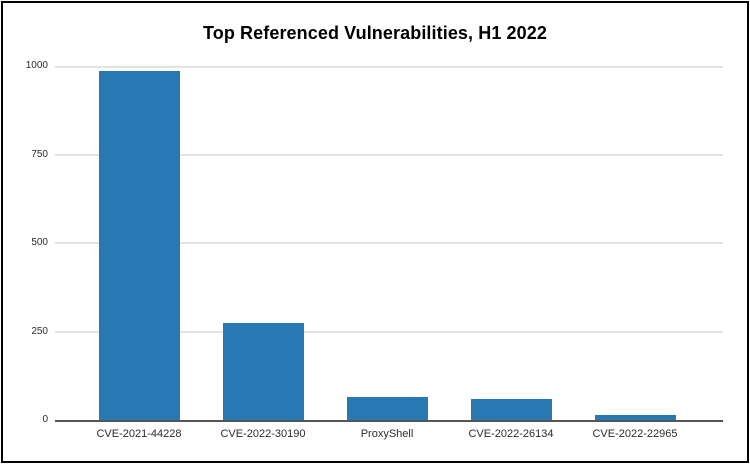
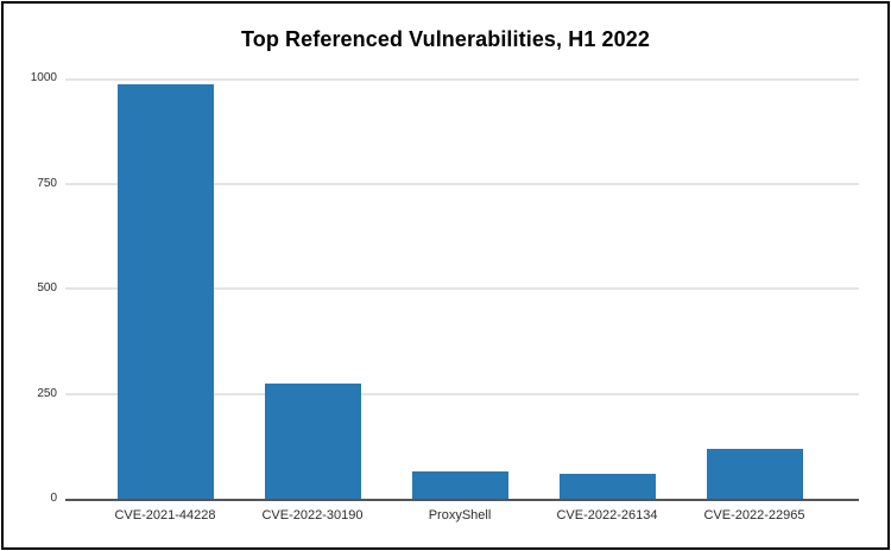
CVE-2022-22965: 20 -> 120
